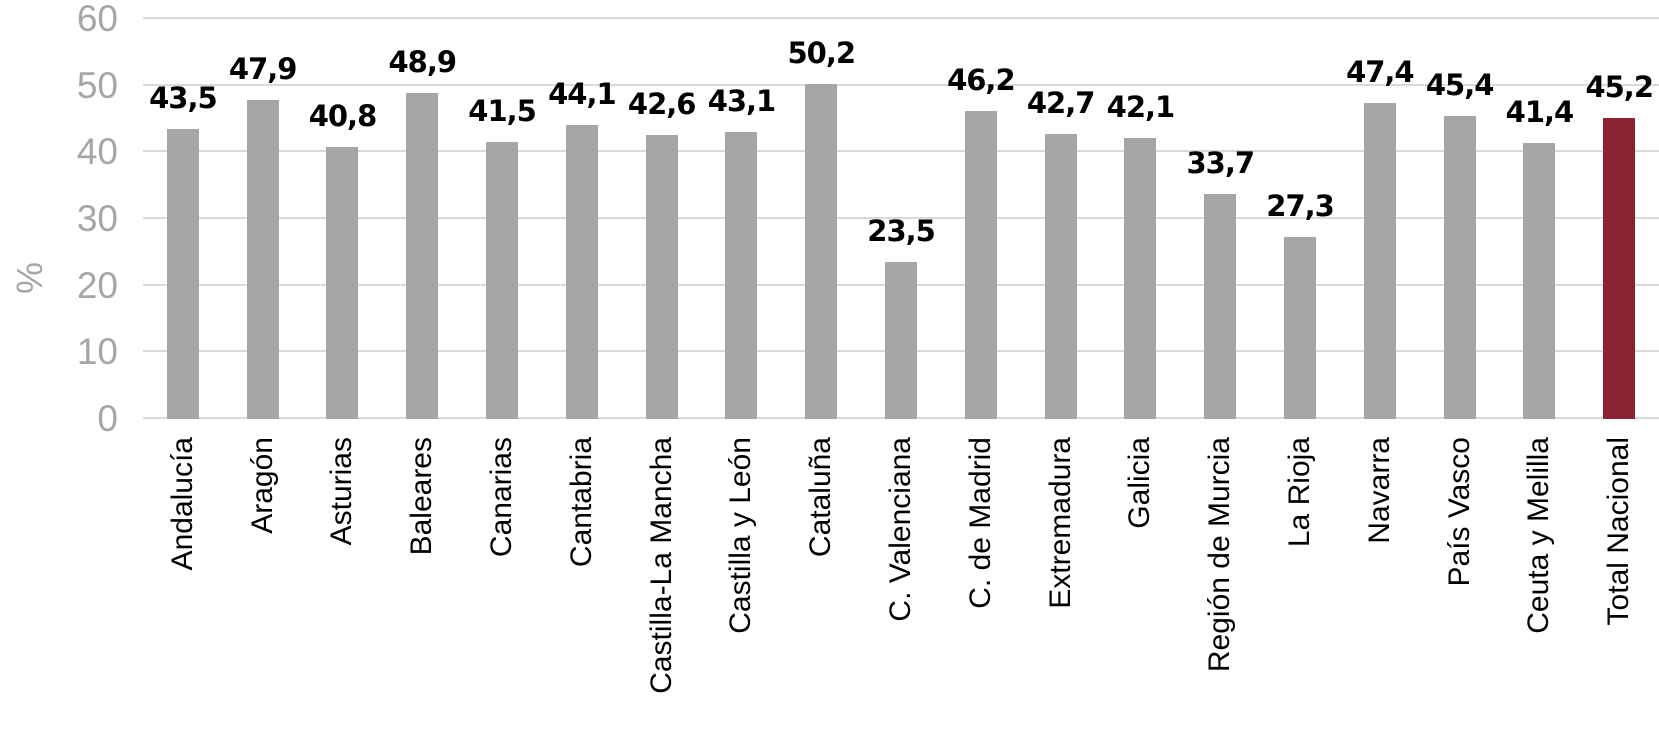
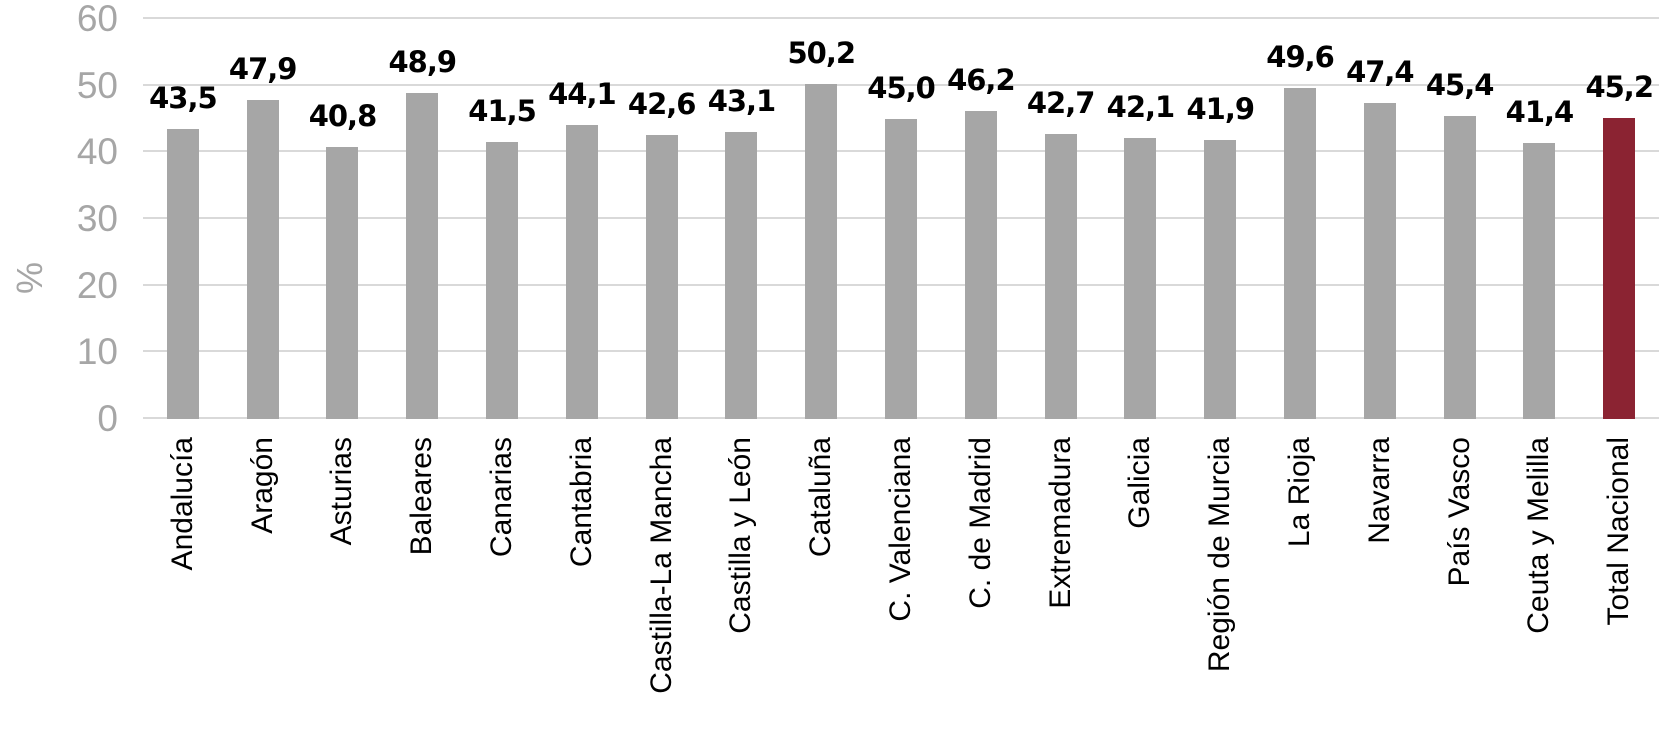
C. Valenciana: 23,5 -> 45,0
Región de Murcia: 33,7 -> 41,9
La Rioja: 27,3 -> 49,6
